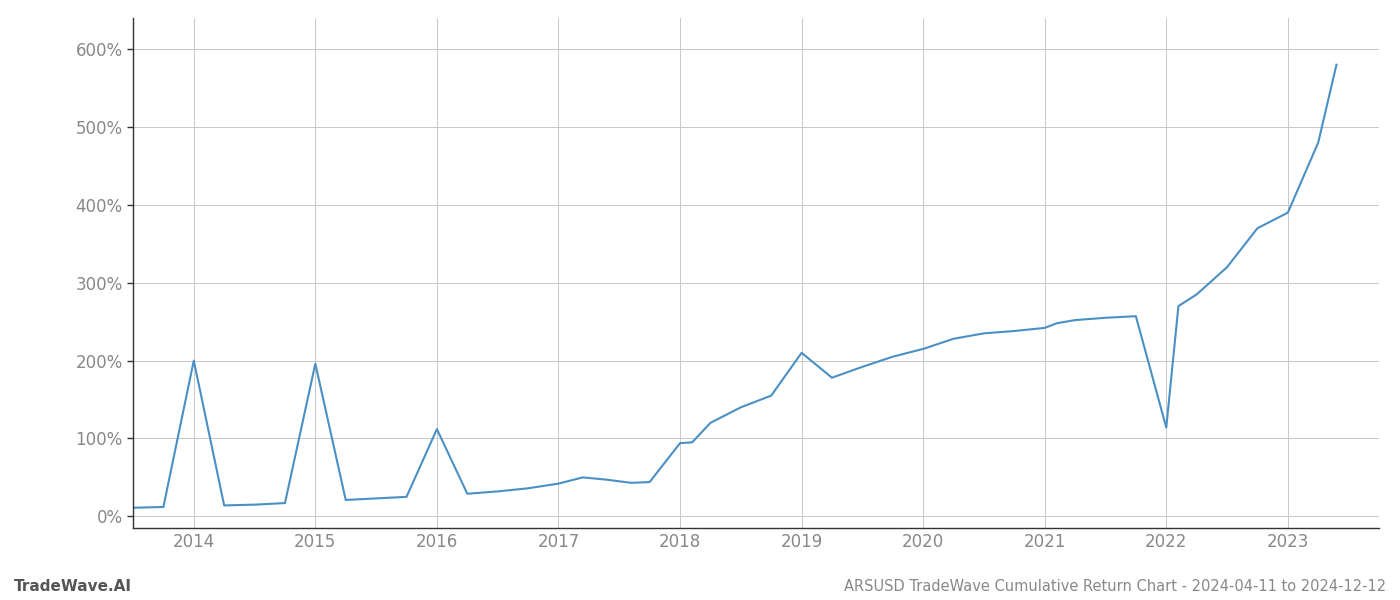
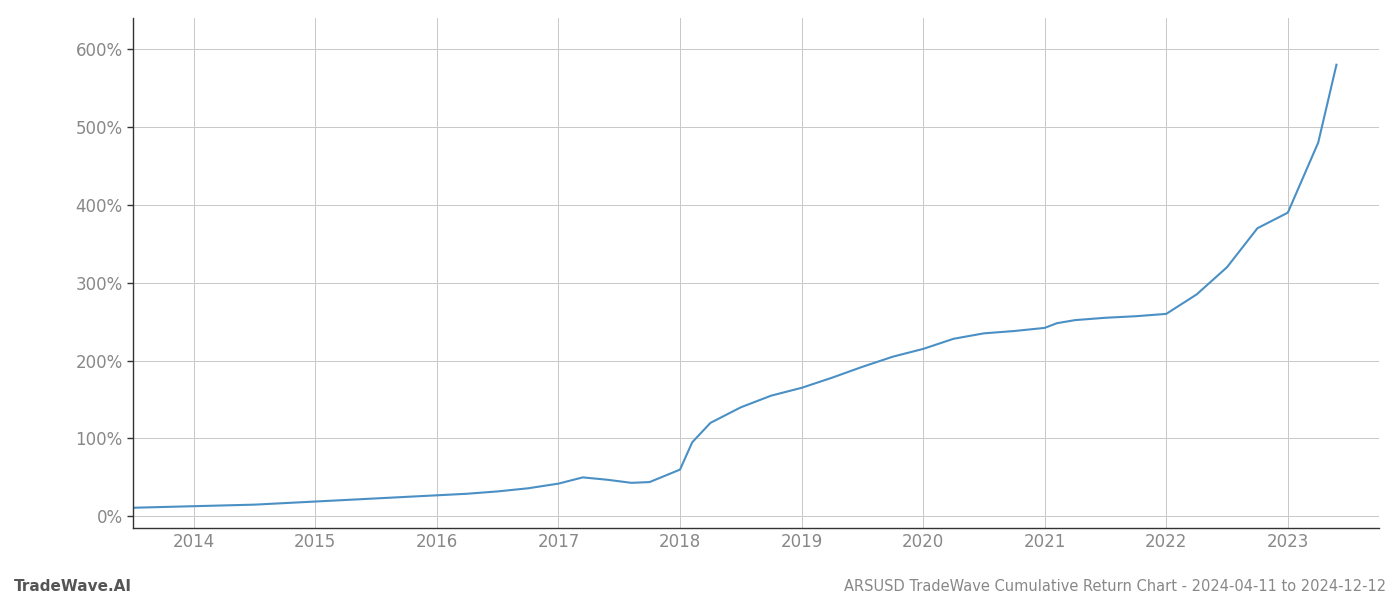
2014: 200% -> 13%
2015: 196% -> 19%
2016: 112% -> 27%
2018: 94% -> 60%
2019: 210% -> 165%
2022: 114% -> 260%
